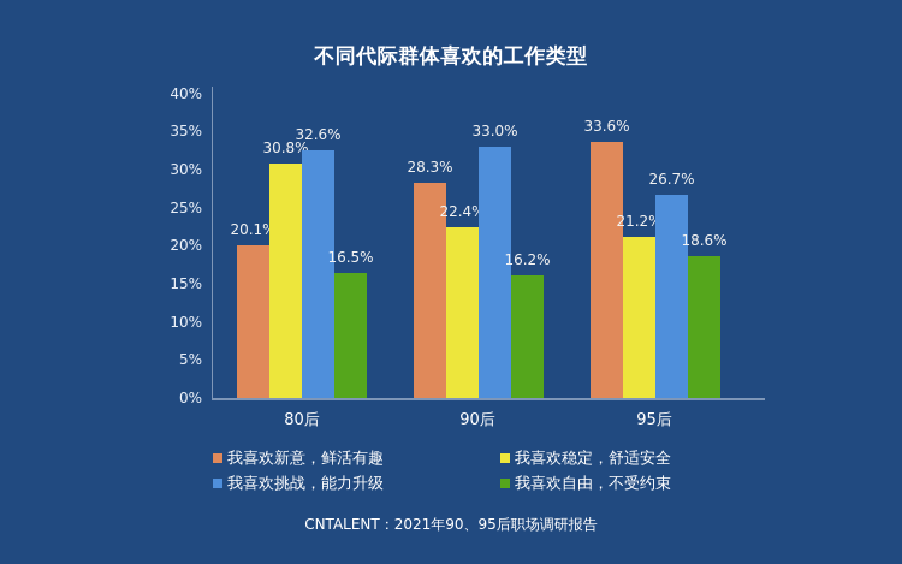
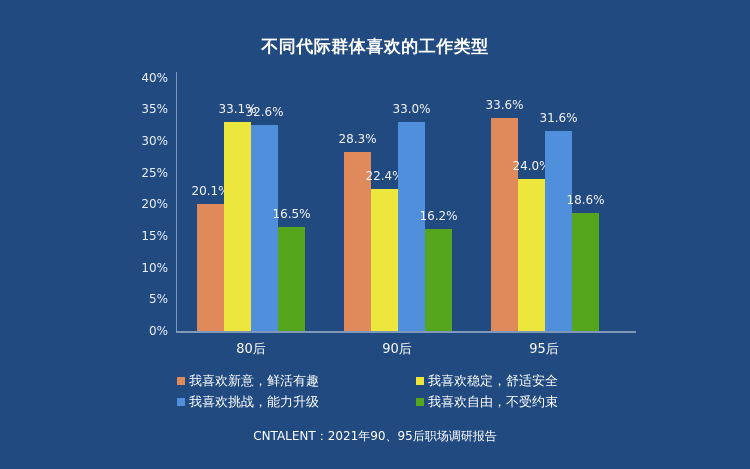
我喜欢稳定，舒适安全/80后: 30.8% -> 33.1%
我喜欢稳定，舒适安全/95后: 21.2% -> 24.0%
我喜欢挑战，能力升级/95后: 26.7% -> 31.6%
